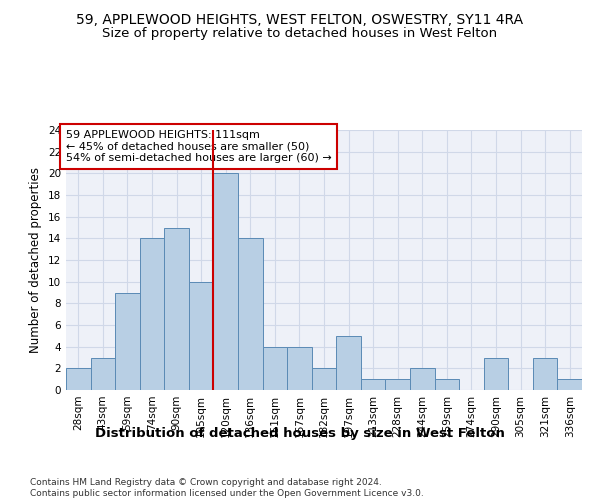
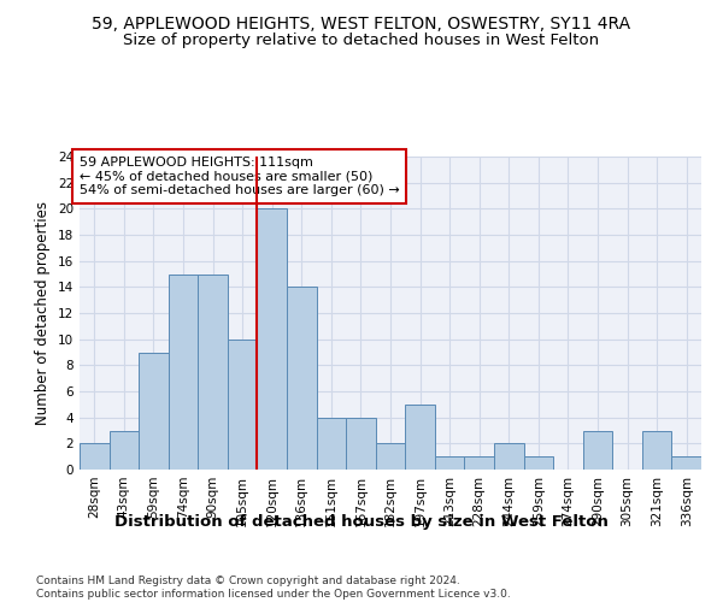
74sqm: 14 -> 15
